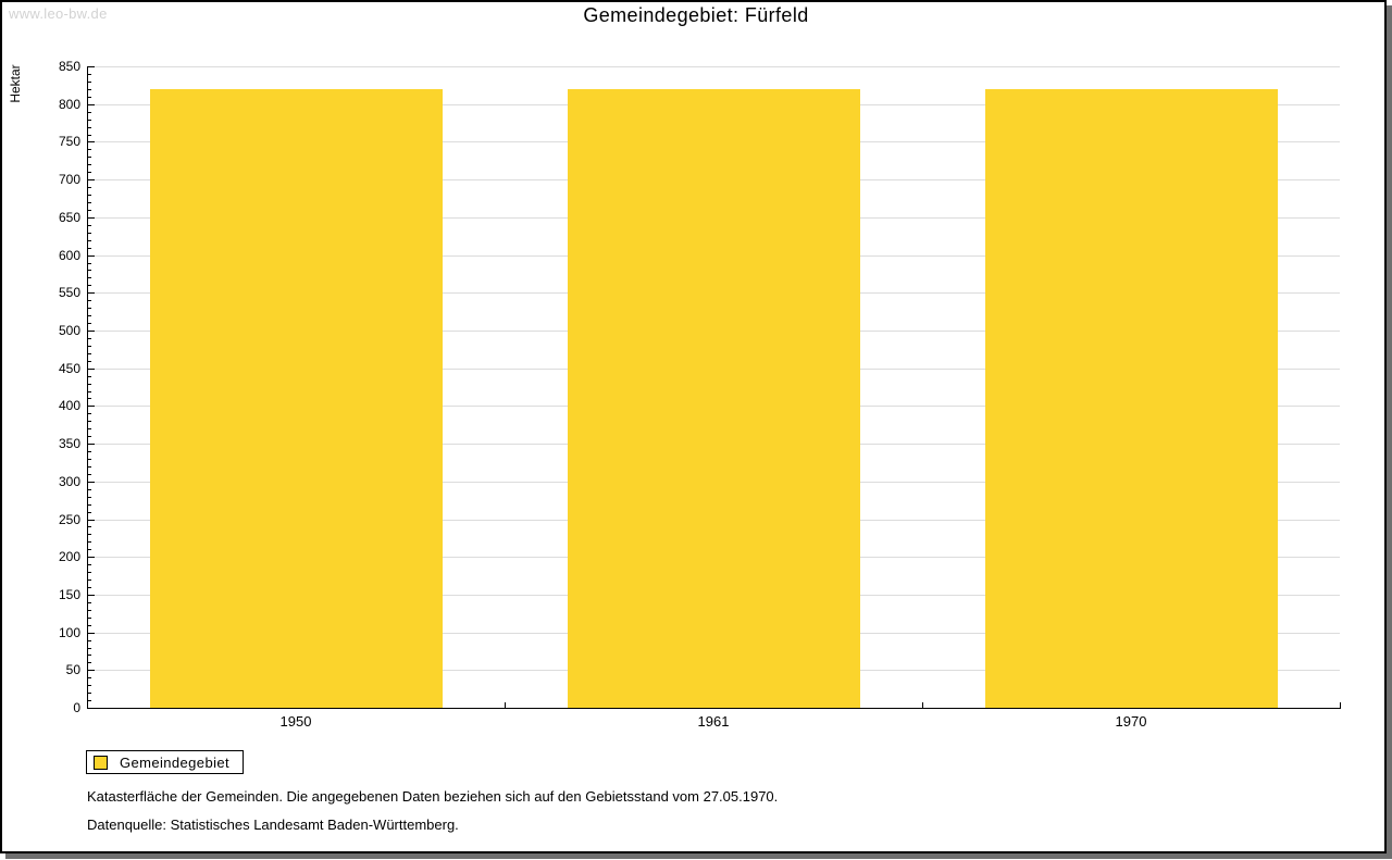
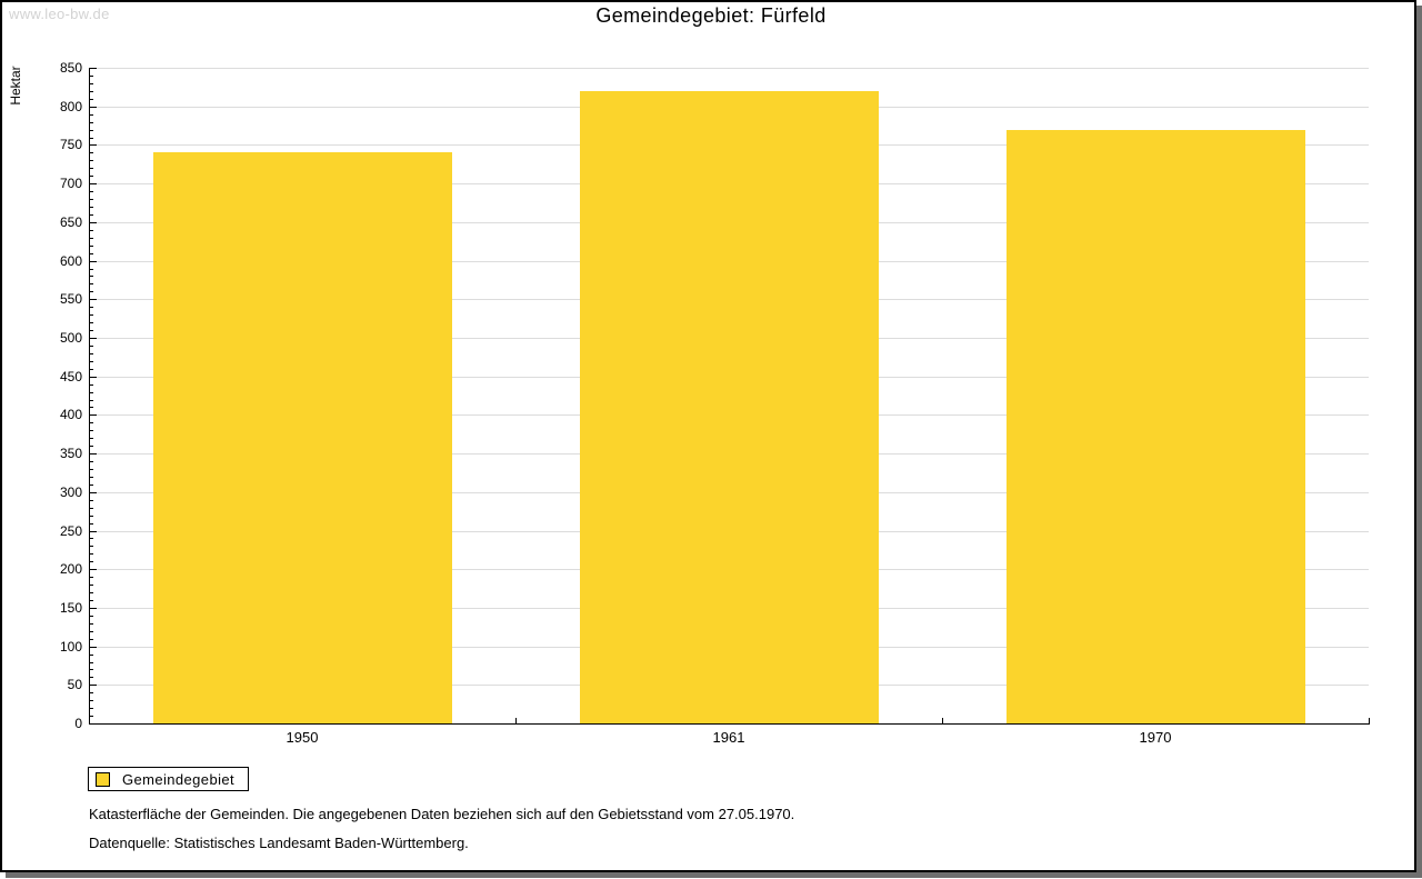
1950: 820 -> 740
1970: 820 -> 770
